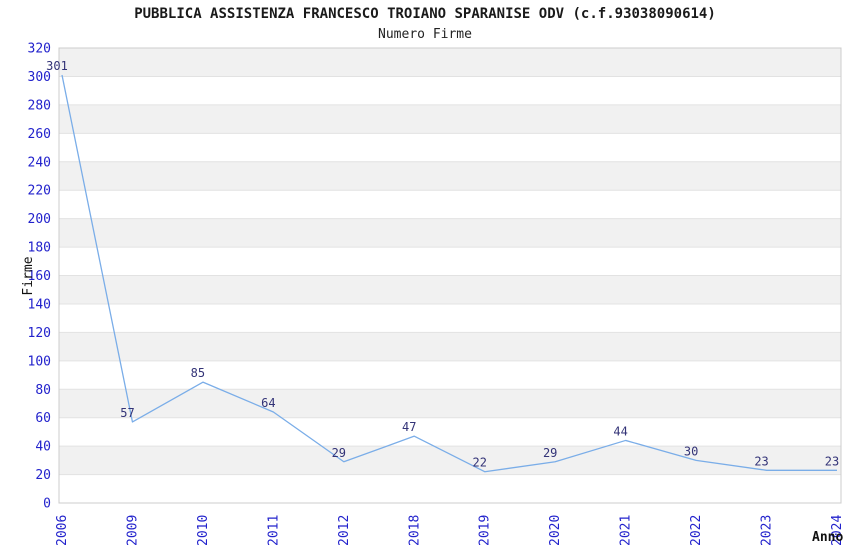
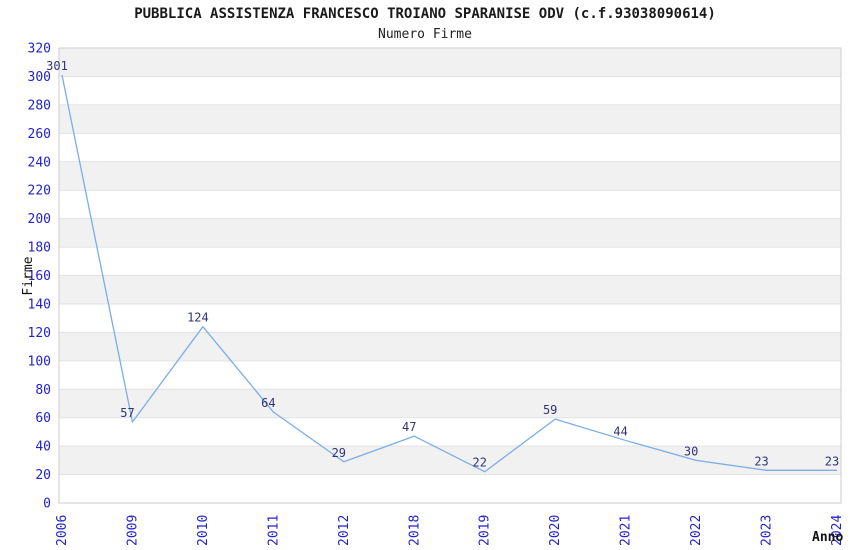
2010: 85 -> 124
2020: 29 -> 59
